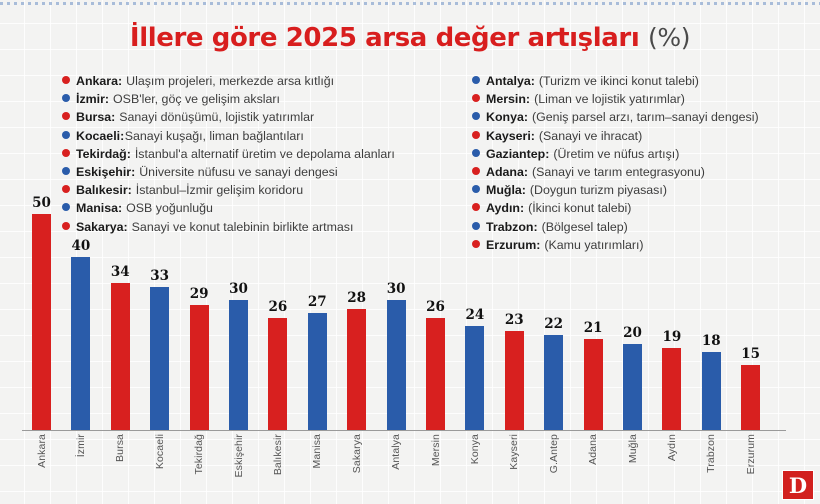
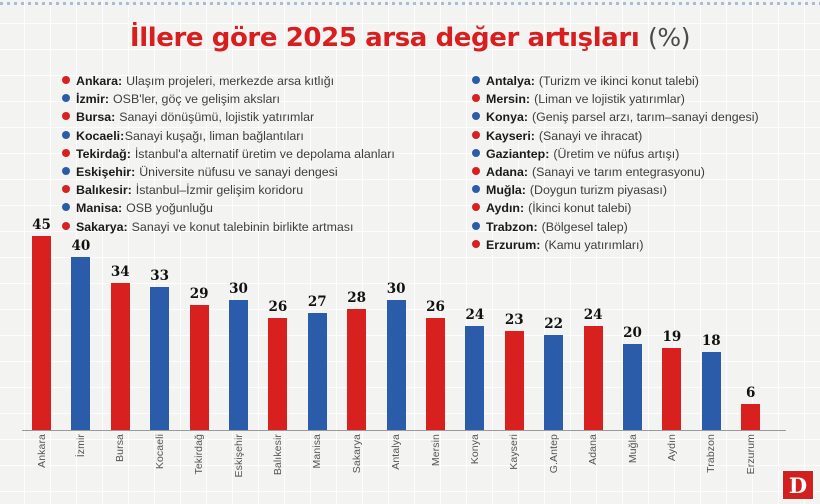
Ankara: 50 -> 45
Adana: 21 -> 24
Erzurum: 15 -> 6
